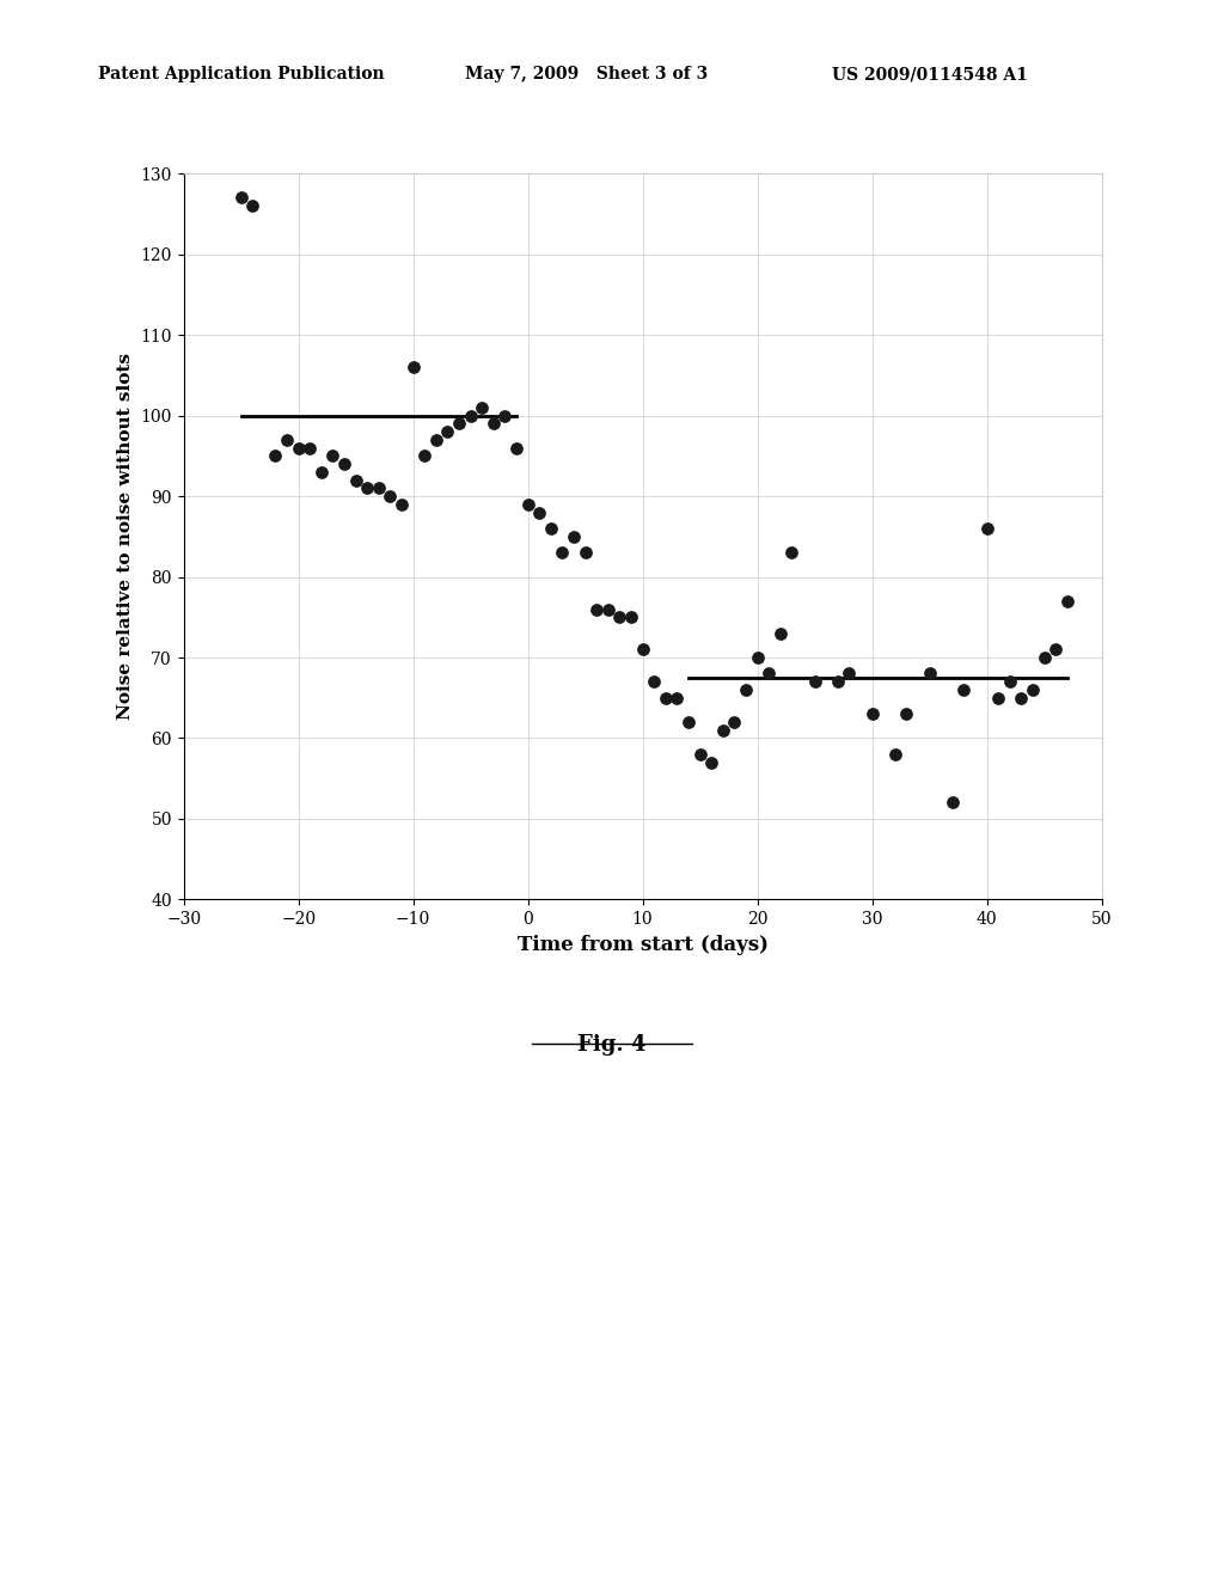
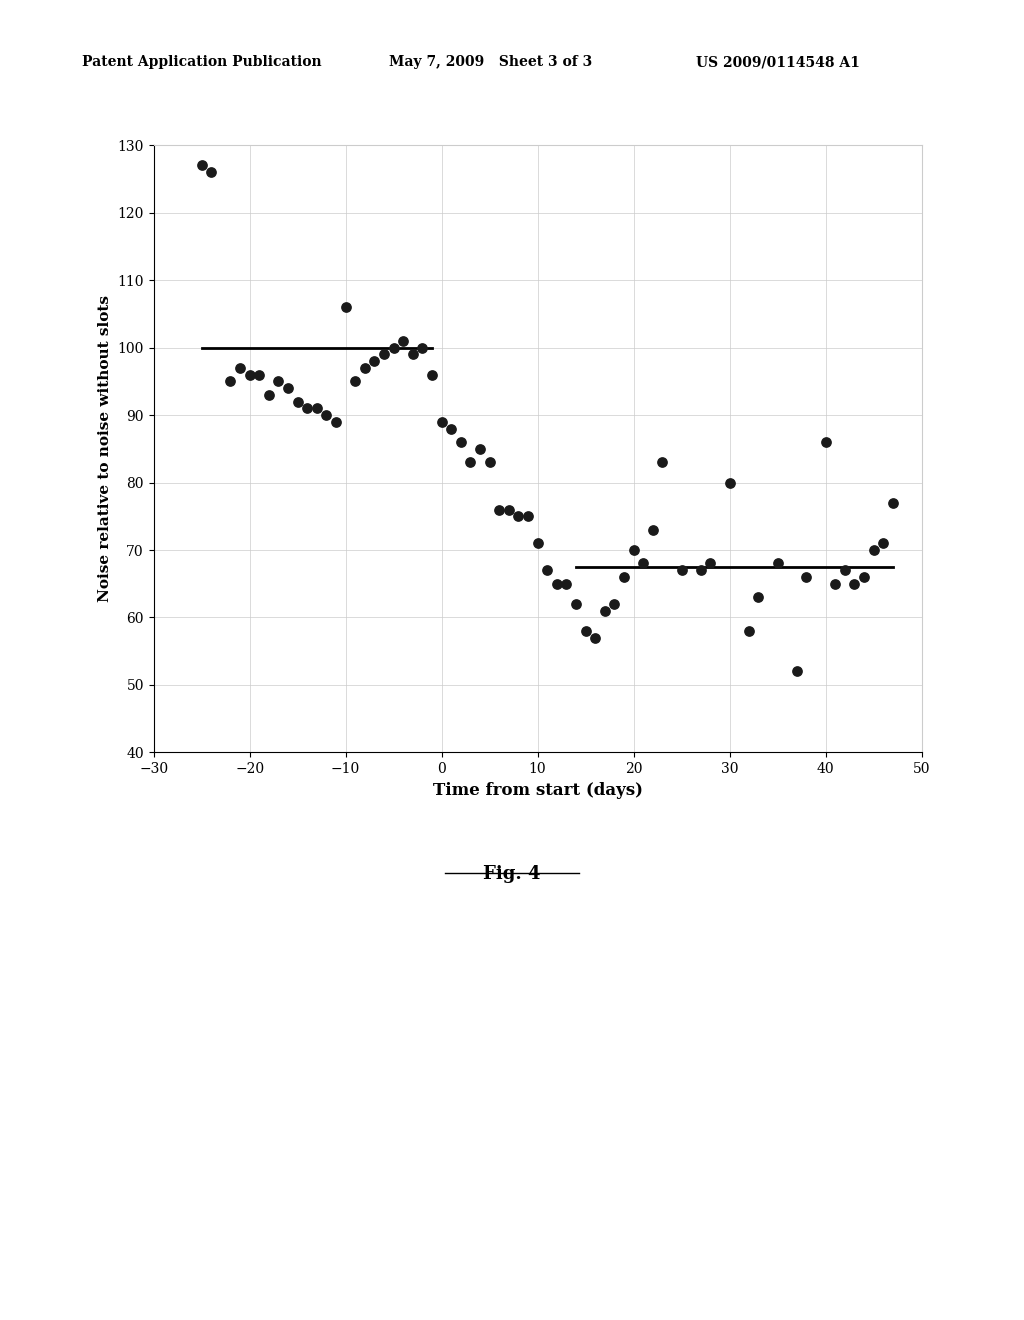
30: 63 -> 80
